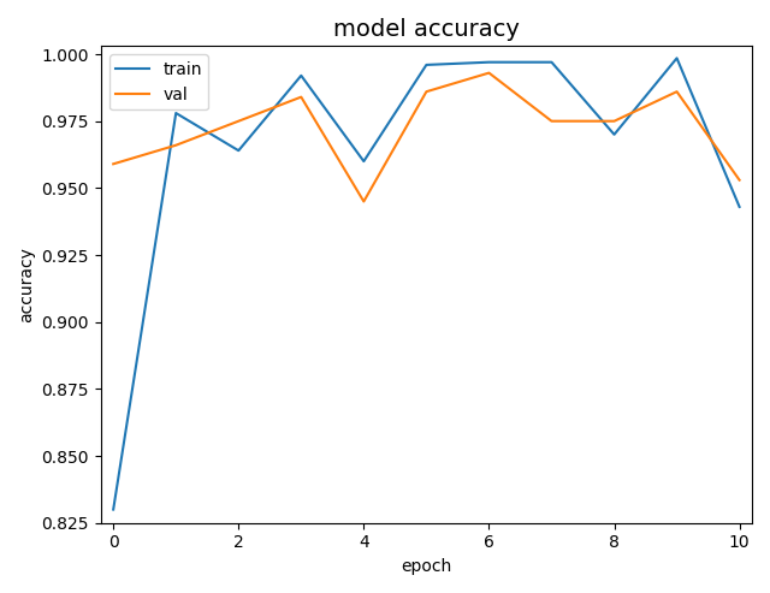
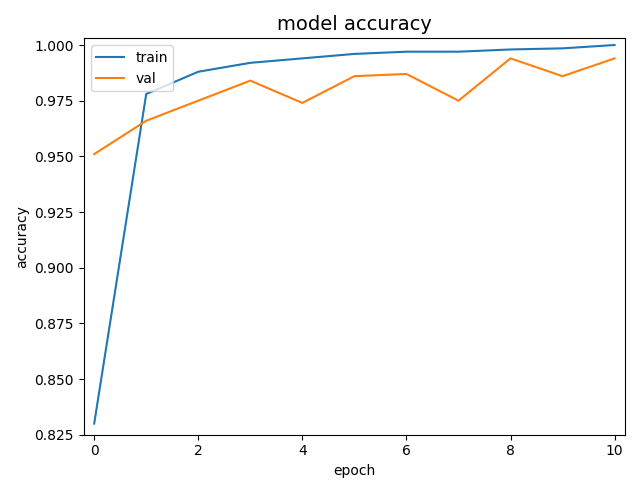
val/0: 0.959 -> 0.951
train/2: 0.9640 -> 0.9880
train/4: 0.9600 -> 0.9940
val/4: 0.945 -> 0.974
val/6: 0.993 -> 0.987
train/8: 0.9700 -> 0.9980
val/8: 0.975 -> 0.994
train/10: 0.9430 -> 1.0000
val/10: 0.953 -> 0.994
